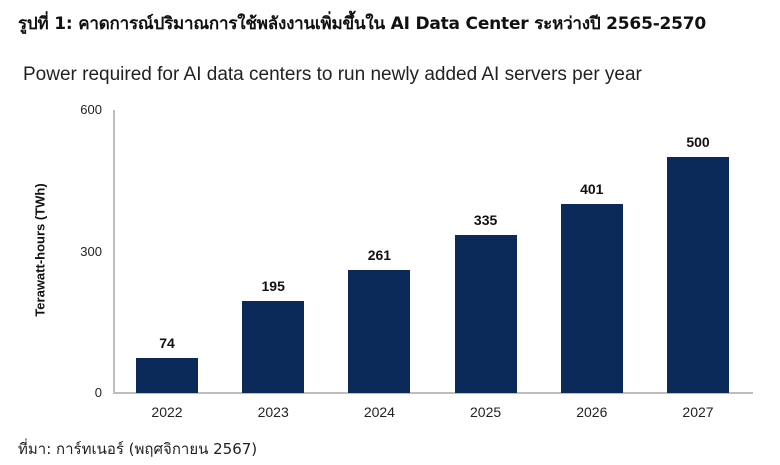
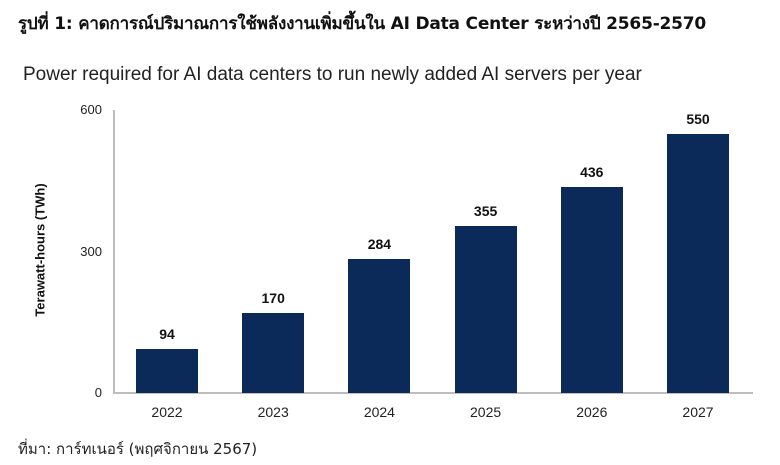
2022: 74 -> 94
2023: 195 -> 170
2024: 261 -> 284
2025: 335 -> 355
2026: 401 -> 436
2027: 500 -> 550
